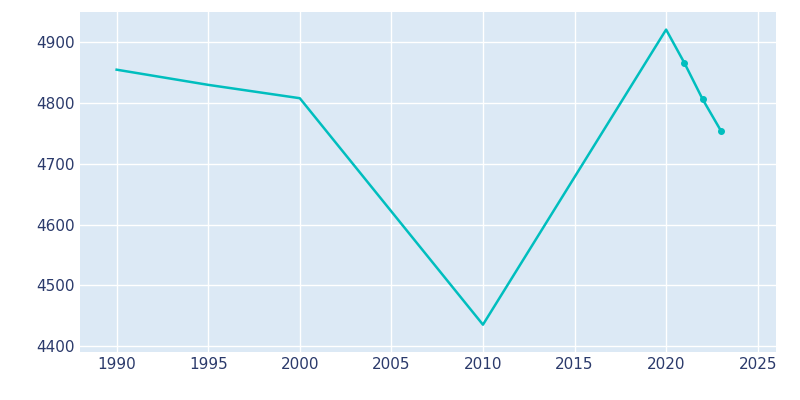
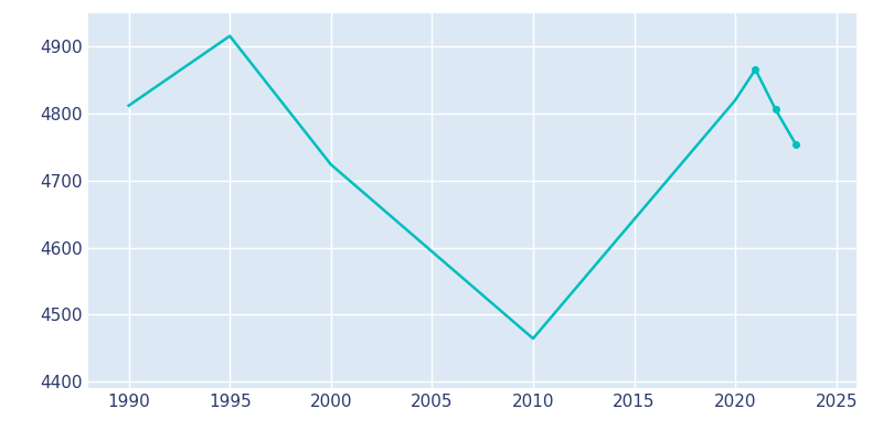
1990: 4855 -> 4812
1995: 4830 -> 4916
2000: 4808 -> 4724
2010: 4435 -> 4464
2020: 4921 -> 4820
